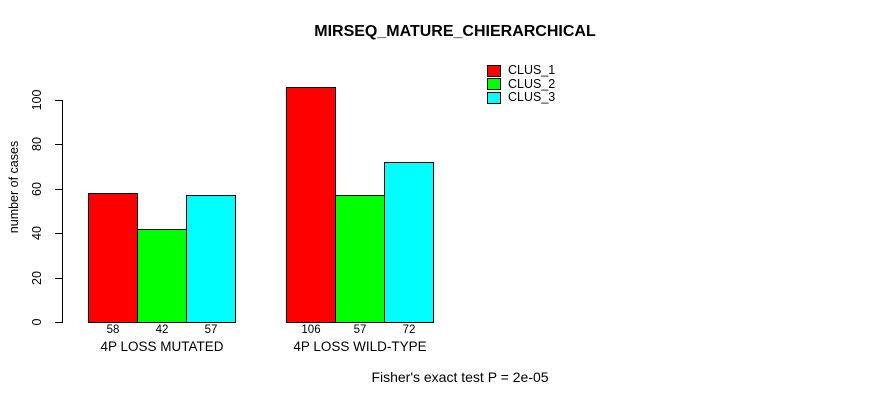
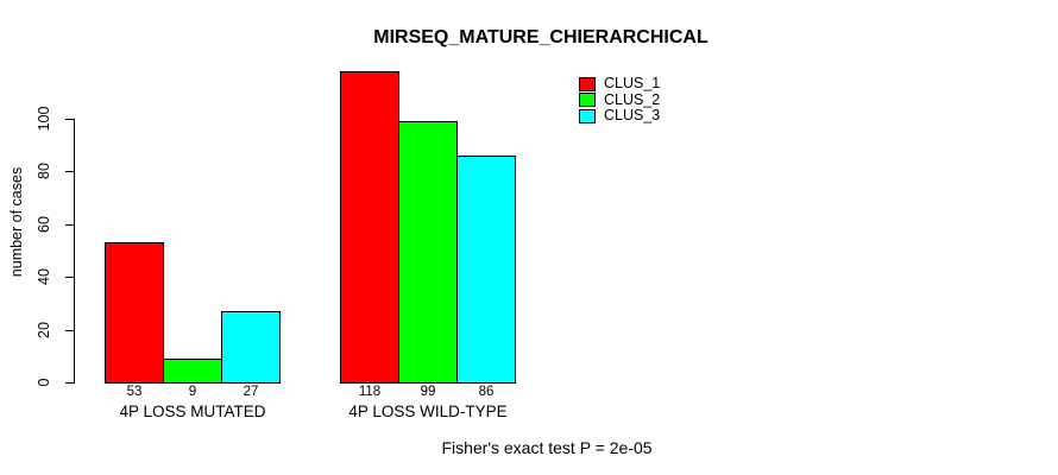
CLUS_1/4P LOSS MUTATED: 58 -> 53
CLUS_2/4P LOSS MUTATED: 42 -> 9
CLUS_3/4P LOSS MUTATED: 57 -> 27
CLUS_1/4P LOSS WILD-TYPE: 106 -> 118
CLUS_2/4P LOSS WILD-TYPE: 57 -> 99
CLUS_3/4P LOSS WILD-TYPE: 72 -> 86
